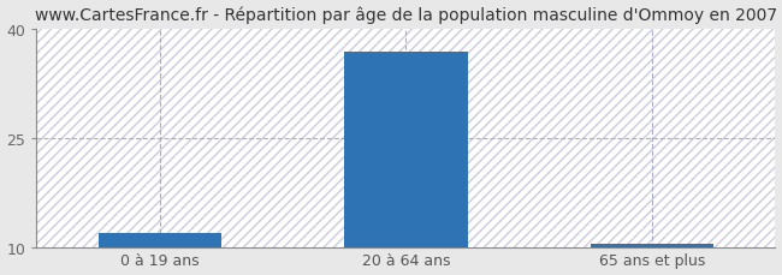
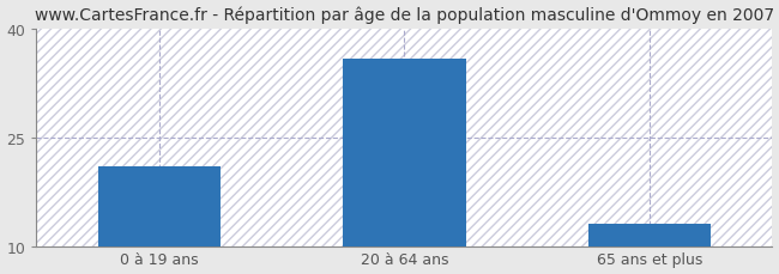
0 à 19 ans: 12.0 -> 21.0
20 à 64 ans: 37.0 -> 36.0
65 ans et plus: 10.5 -> 13.0
